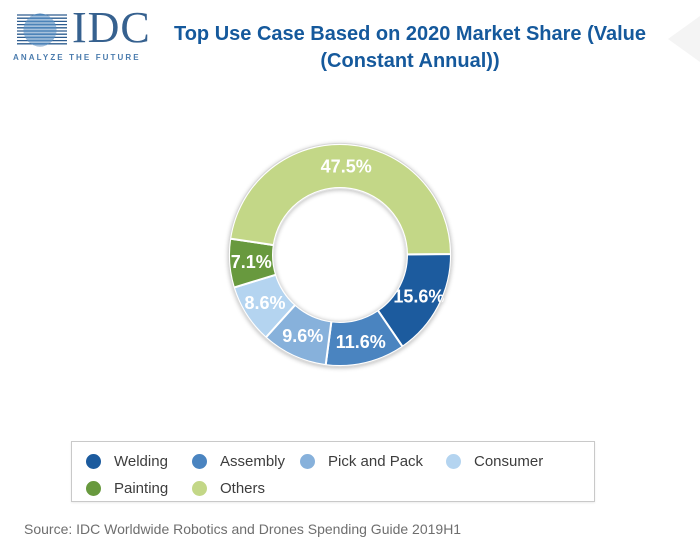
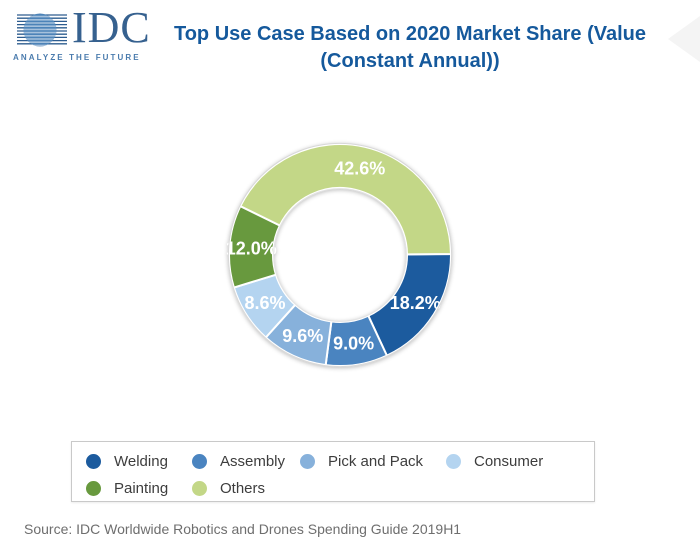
Welding: 15.6% -> 18.2%
Assembly: 11.6% -> 9.0%
Painting: 7.1% -> 12.0%
Others: 47.5% -> 42.6%
